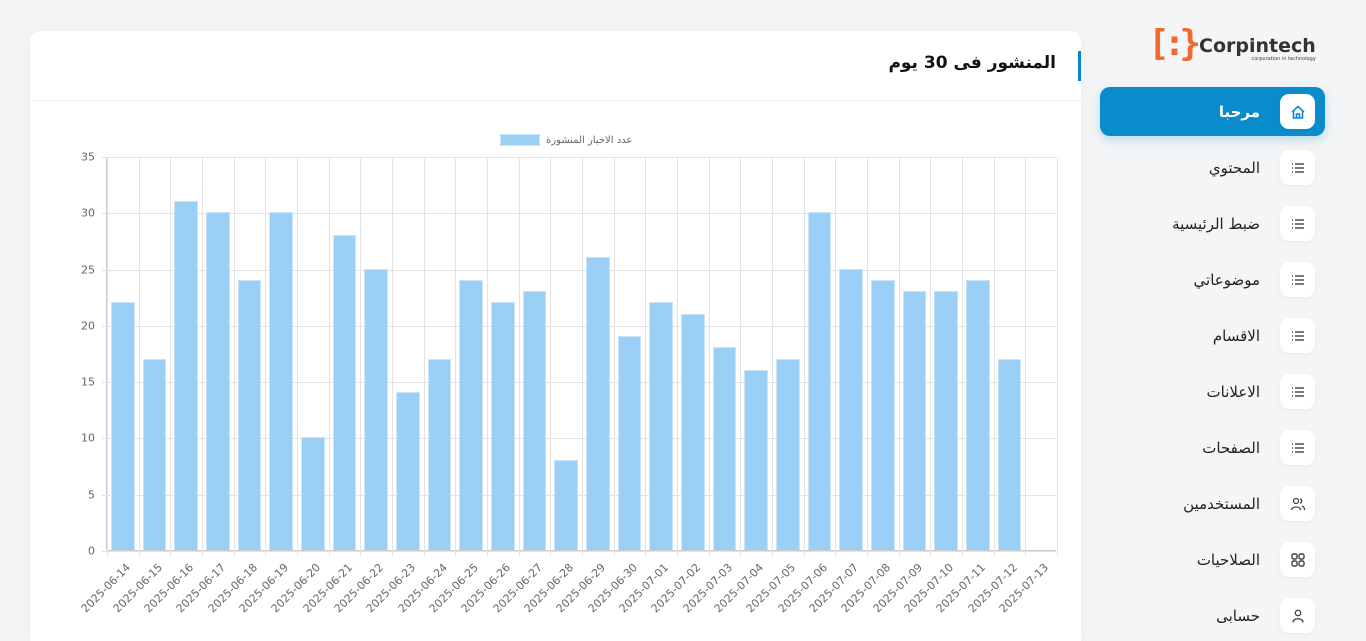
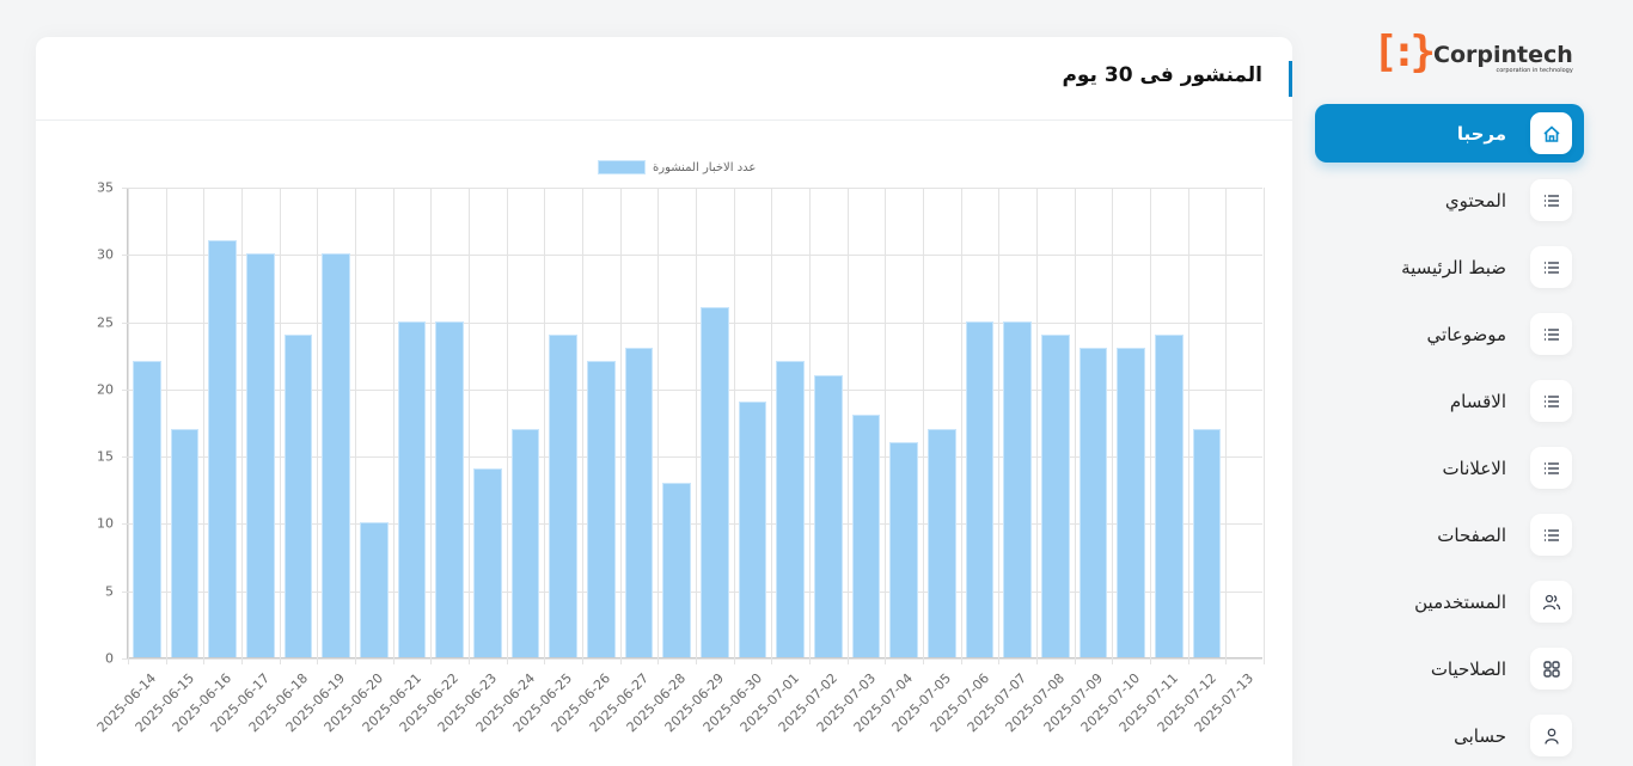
2025-06-21: 28 -> 25
2025-06-28: 8 -> 13
2025-07-06: 30 -> 25
